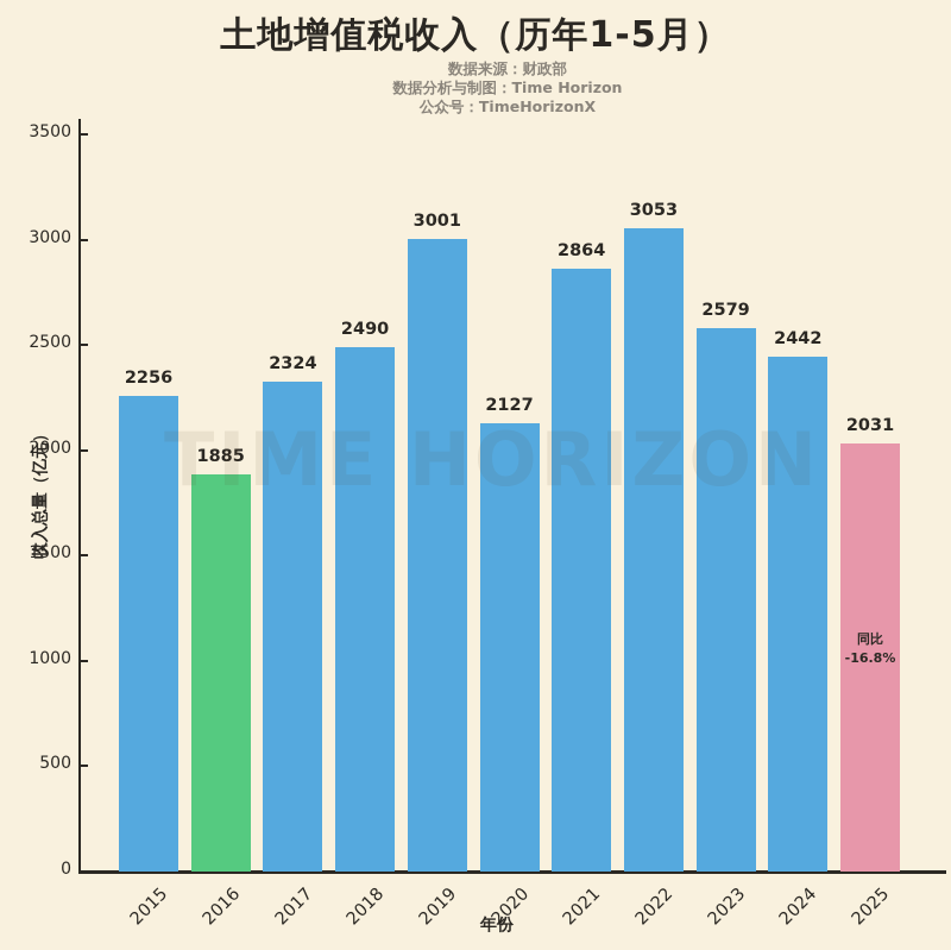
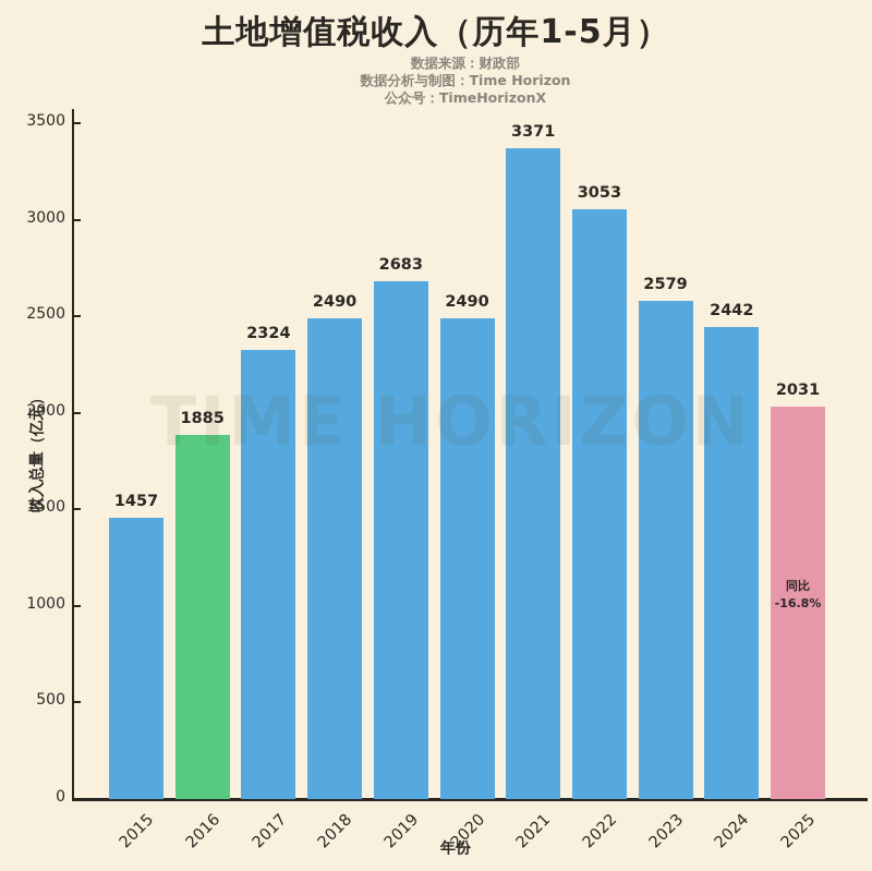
2015: 2256 -> 1457
2019: 3001 -> 2683
2020: 2127 -> 2490
2021: 2864 -> 3371
